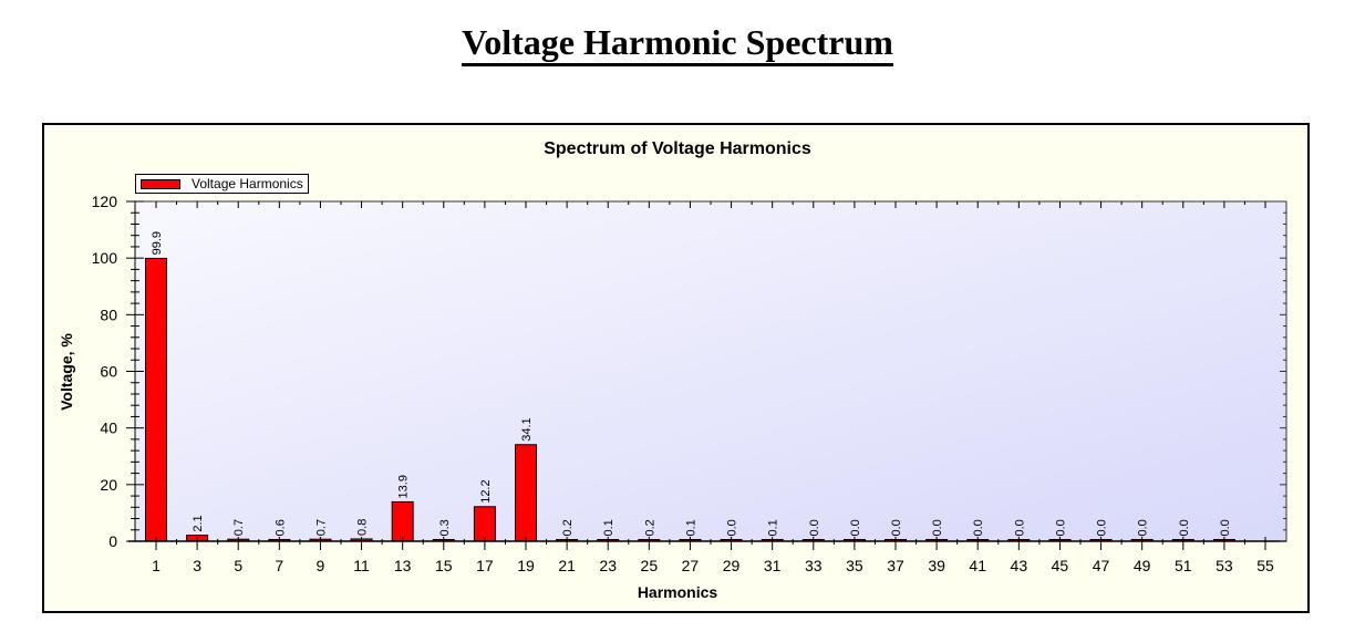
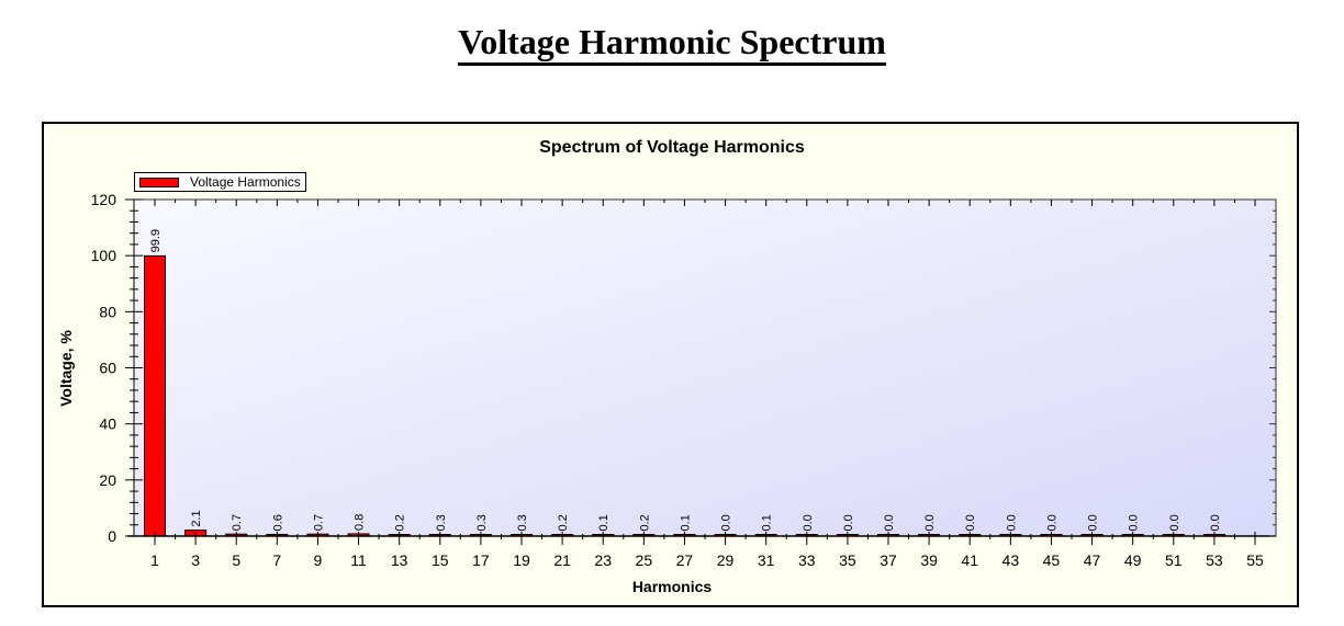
13: 13.9 -> 0.2
17: 12.2 -> 0.3
19: 34.1 -> 0.3
